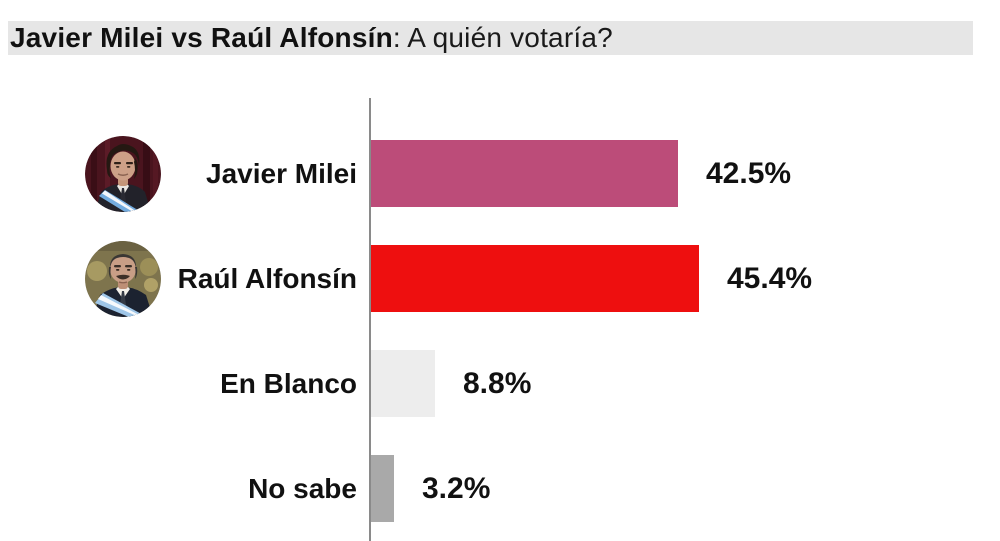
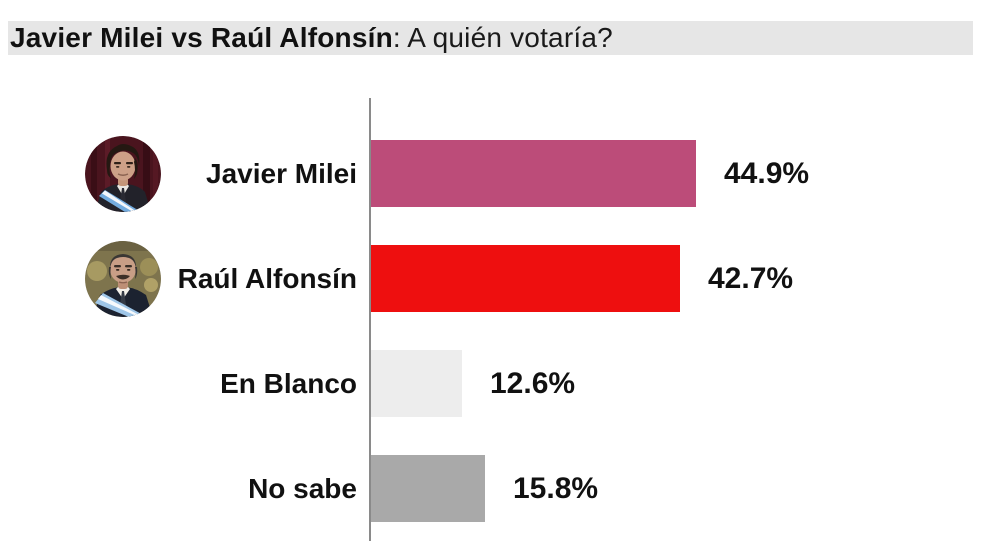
Javier Milei: 42.5% -> 44.9%
Raúl Alfonsín: 45.4% -> 42.7%
En Blanco: 8.8% -> 12.6%
No sabe: 3.2% -> 15.8%
